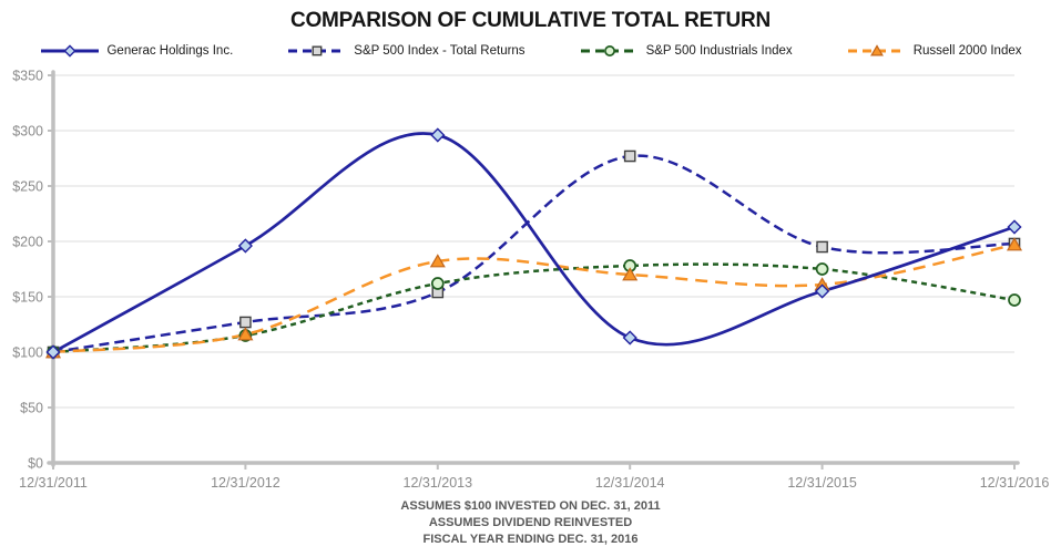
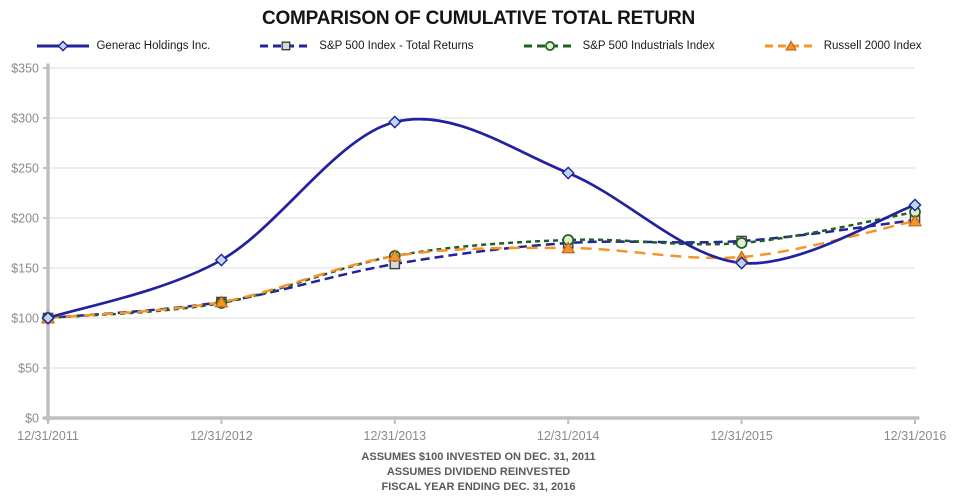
Generac Holdings Inc./12/31/2012: $196 -> $158
S&P 500 Index - Total Returns/12/31/2012: $127 -> $116
Russell 2000 Index/12/31/2013: $182 -> $162
Generac Holdings Inc./12/31/2014: $113 -> $245
S&P 500 Index - Total Returns/12/31/2014: $277 -> $175
S&P 500 Index - Total Returns/12/31/2015: $195 -> $177
S&P 500 Industrials Index/12/31/2016: $147 -> $206
